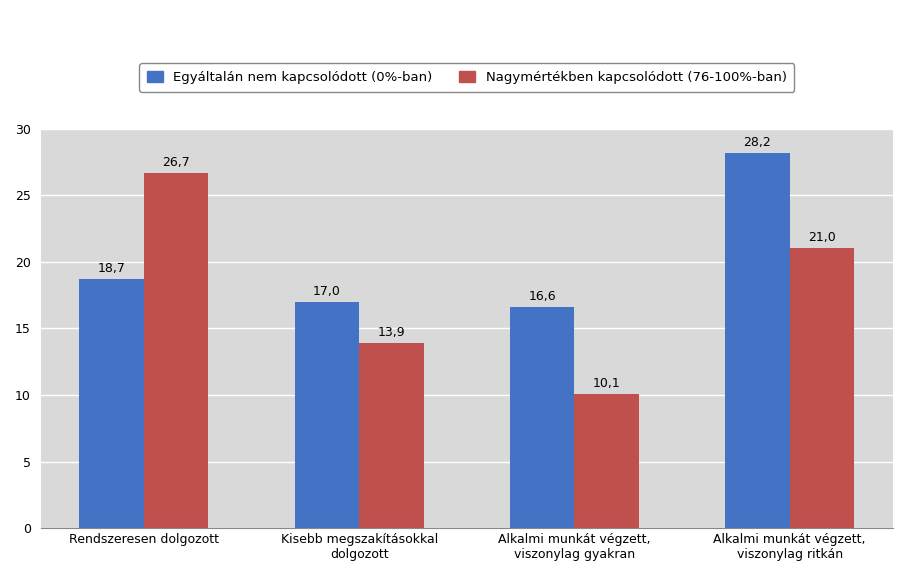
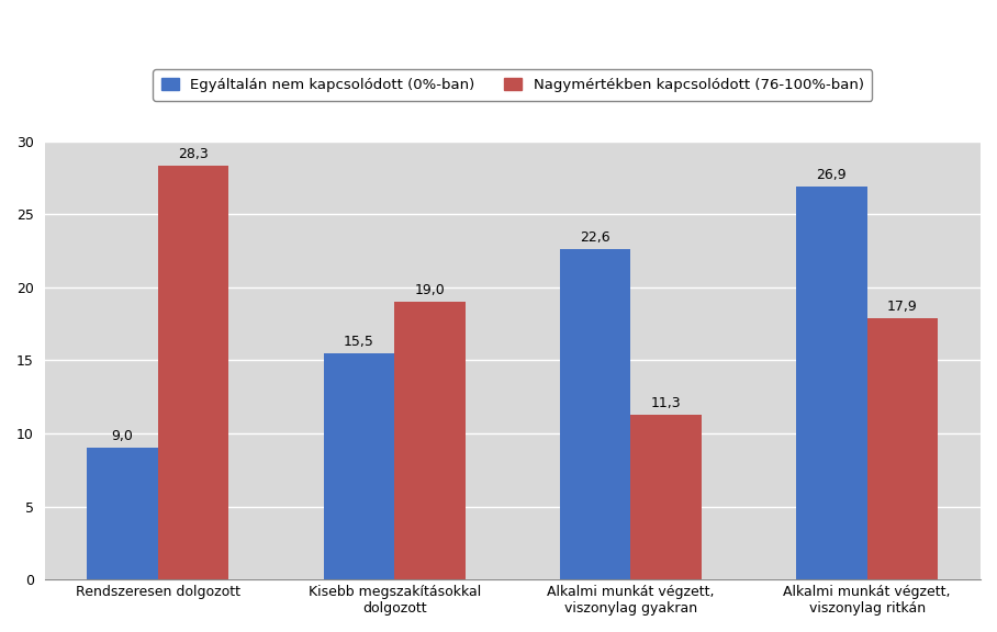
Egyáltalán nem kapcsolódott (0%-ban)/Rendszeresen dolgozott: 18,7 -> 9,0
Nagymértékben kapcsolódott (76-100%-ban)/Rendszeresen dolgozott: 26,7 -> 28,3
Egyáltalán nem kapcsolódott (0%-ban)/Kisebb megszakításokkal dolgozott: 17,0 -> 15,5
Nagymértékben kapcsolódott (76-100%-ban)/Kisebb megszakításokkal dolgozott: 13,9 -> 19,0
Egyáltalán nem kapcsolódott (0%-ban)/Alkalmi munkát végzett, viszonylag gyakran: 16,6 -> 22,6
Nagymértékben kapcsolódott (76-100%-ban)/Alkalmi munkát végzett, viszonylag gyakran: 10,1 -> 11,3
Egyáltalán nem kapcsolódott (0%-ban)/Alkalmi munkát végzett, viszonylag ritkán: 28,2 -> 26,9
Nagymértékben kapcsolódott (76-100%-ban)/Alkalmi munkát végzett, viszonylag ritkán: 21,0 -> 17,9
